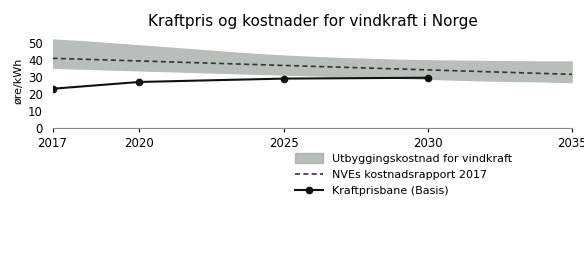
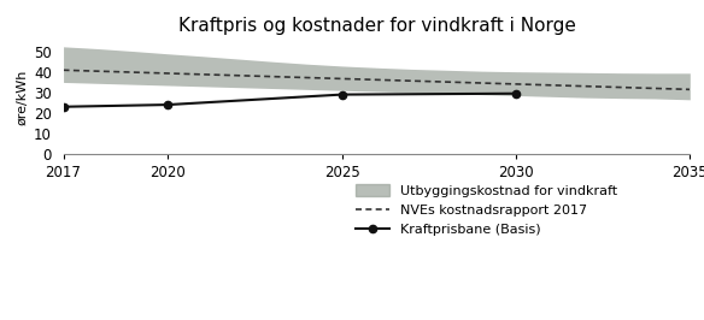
Kraftprisbane (Basis)/2020: 27 -> 24
